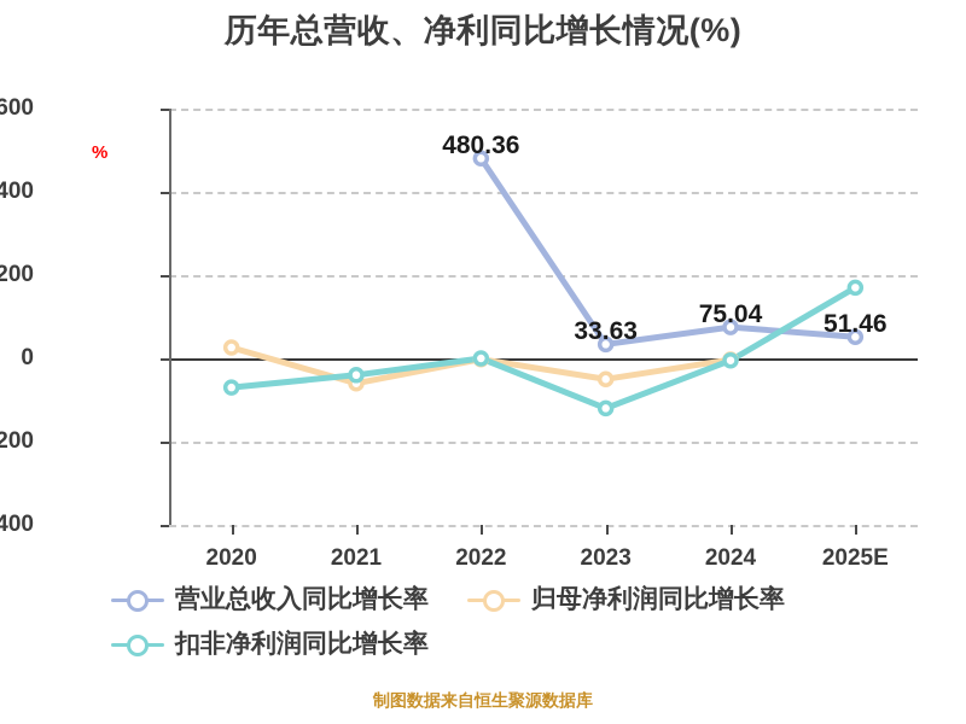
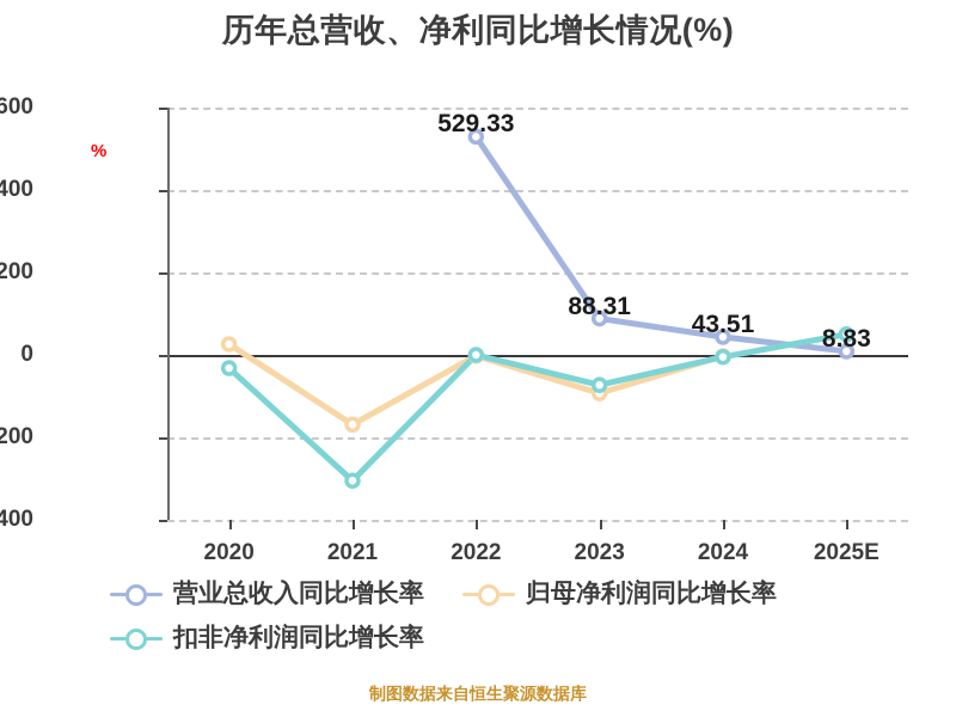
扣非净利润同比增长率/2020: -70 -> -30
归母净利润同比增长率/2021: -60 -> -170
扣非净利润同比增长率/2021: -40 -> -300
营业总收入同比增长率/2022: 480.36 -> 529.33
营业总收入同比增长率/2023: 33.63 -> 88.31
归母净利润同比增长率/2023: -50 -> -90
扣非净利润同比增长率/2023: -120 -> -70
营业总收入同比增长率/2024: 75.04 -> 43.51
营业总收入同比增长率/2025E: 51.46 -> 8.83
扣非净利润同比增长率/2025E: 170 -> 50
